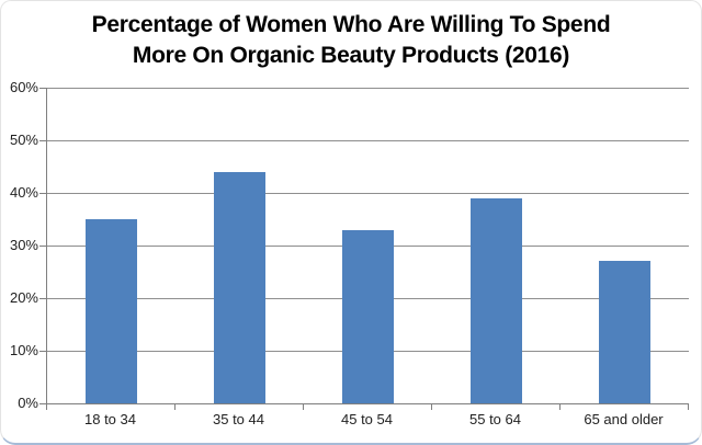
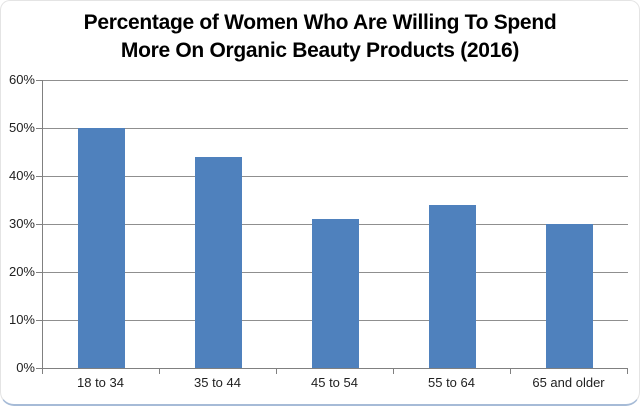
18 to 34: 35% -> 50%
45 to 54: 33% -> 31%
55 to 64: 39% -> 34%
65 and older: 27% -> 30%
